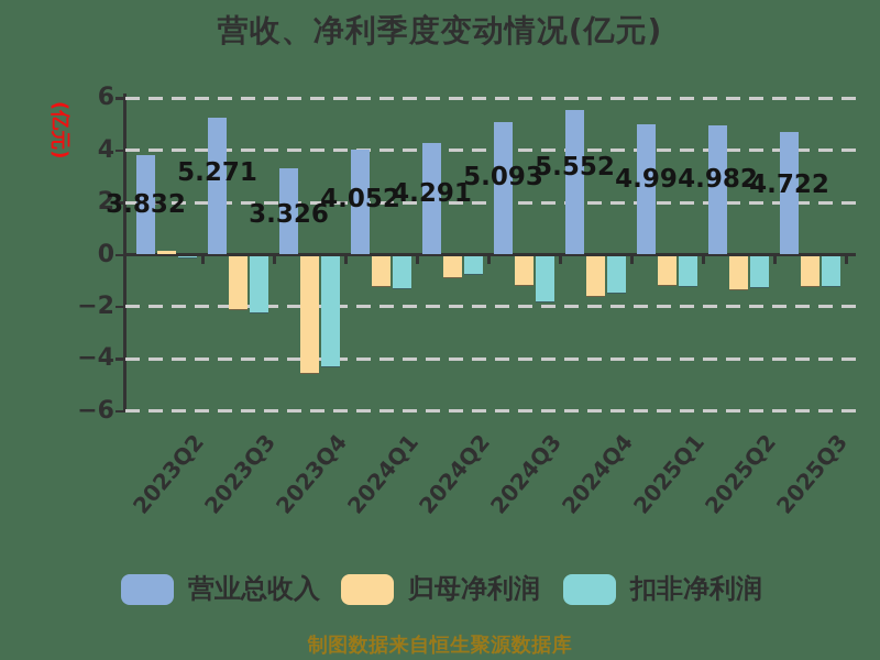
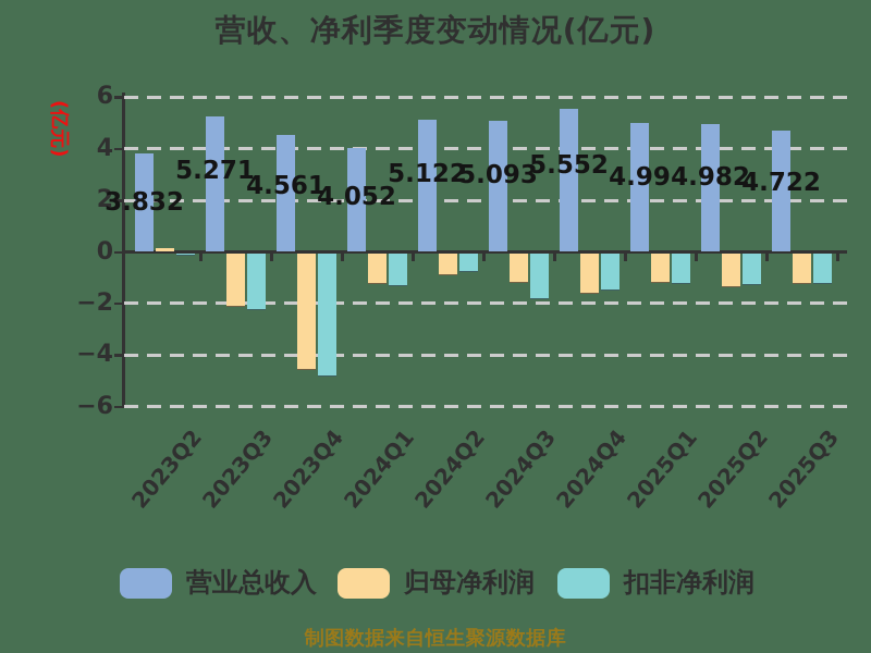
营业总收入/2023Q4: 3.326 -> 4.561
扣非净利润/2023Q4: -4.3 -> -4.8
营业总收入/2024Q2: 4.291 -> 5.122
